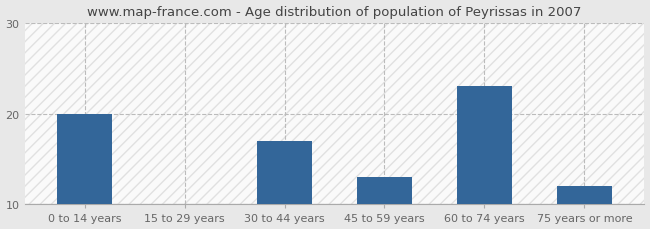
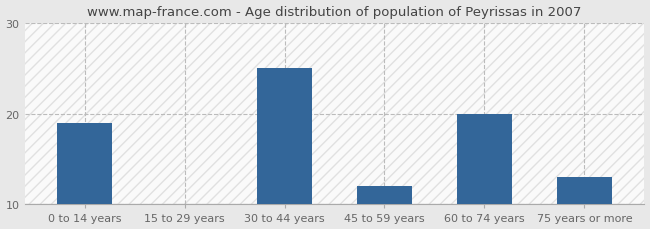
0 to 14 years: 20 -> 19
30 to 44 years: 17 -> 25
45 to 59 years: 13 -> 12
60 to 74 years: 23 -> 20
75 years or more: 12 -> 13
